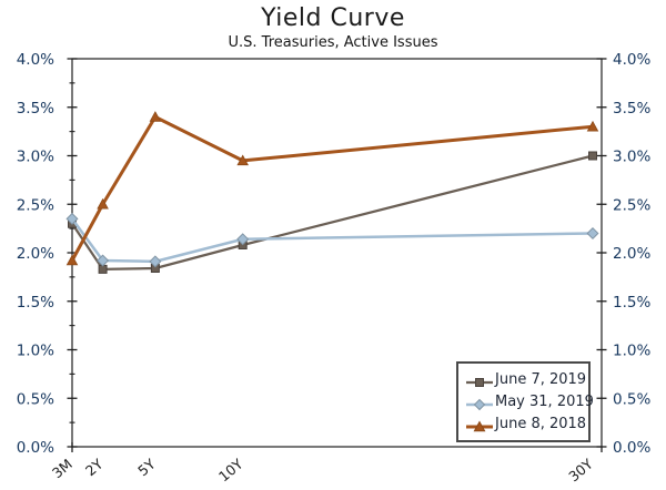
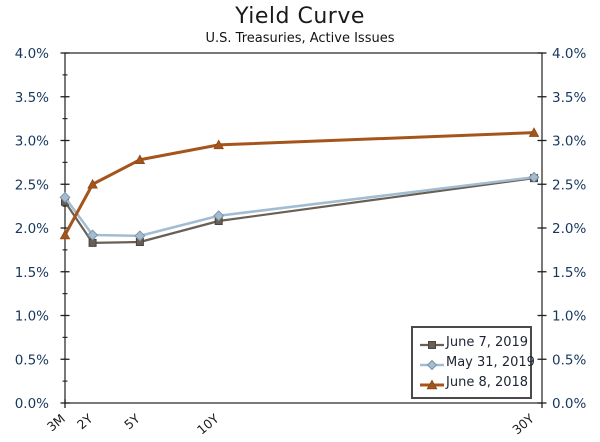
June 8, 2018/5Y: 3.4% -> 2.8%
June 7, 2019/30Y: 3.0% -> 2.6%
May 31, 2019/30Y: 2.2% -> 2.6%
June 8, 2018/30Y: 3.3% -> 3.1%
